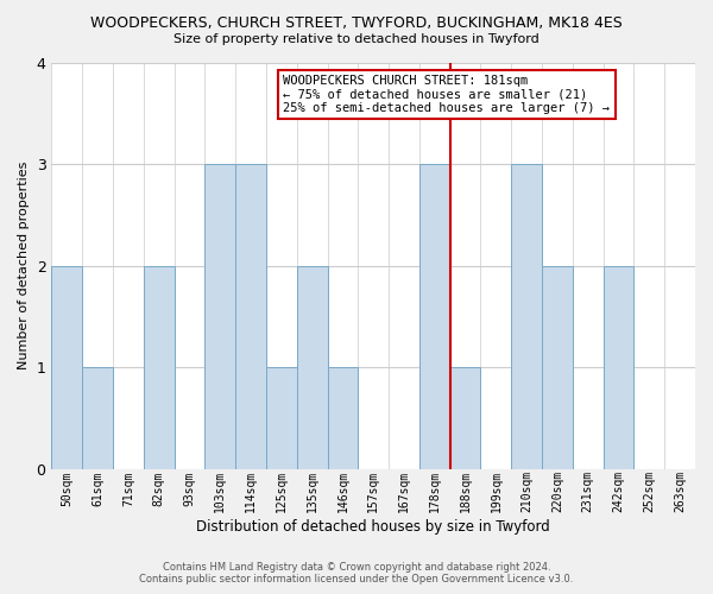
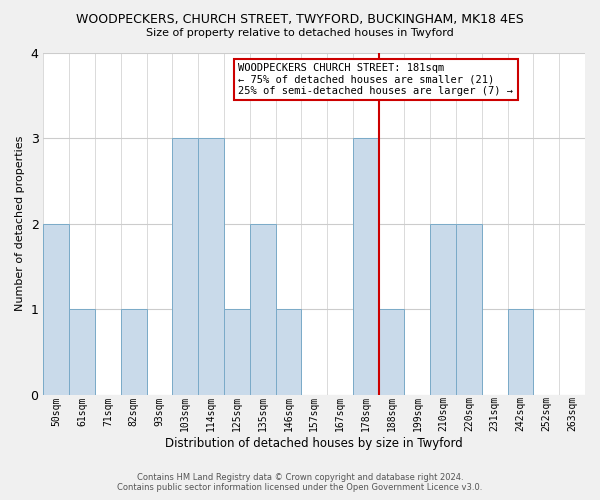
82sqm: 2 -> 1
210sqm: 3 -> 2
242sqm: 2 -> 1
